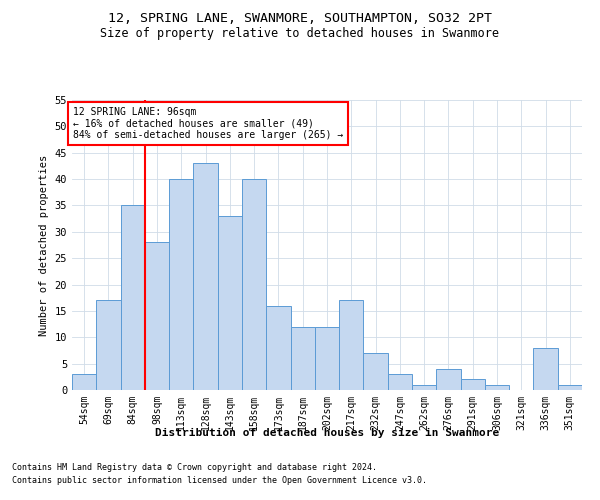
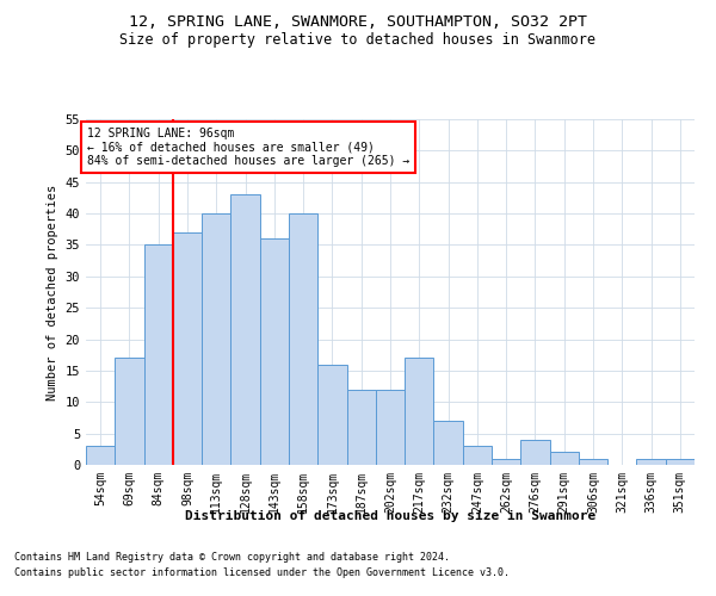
98sqm: 28 -> 37
143sqm: 33 -> 36
336sqm: 8 -> 1
